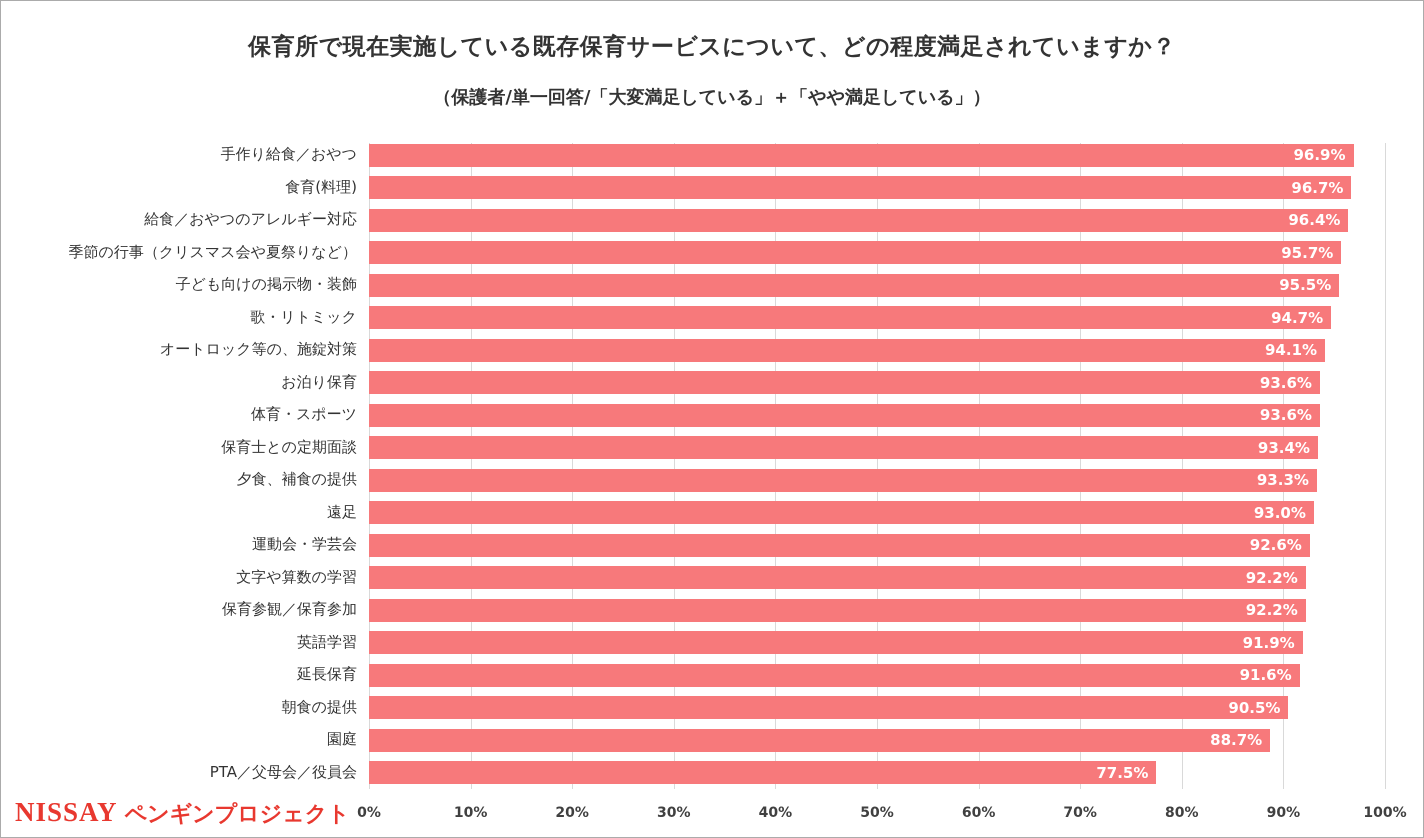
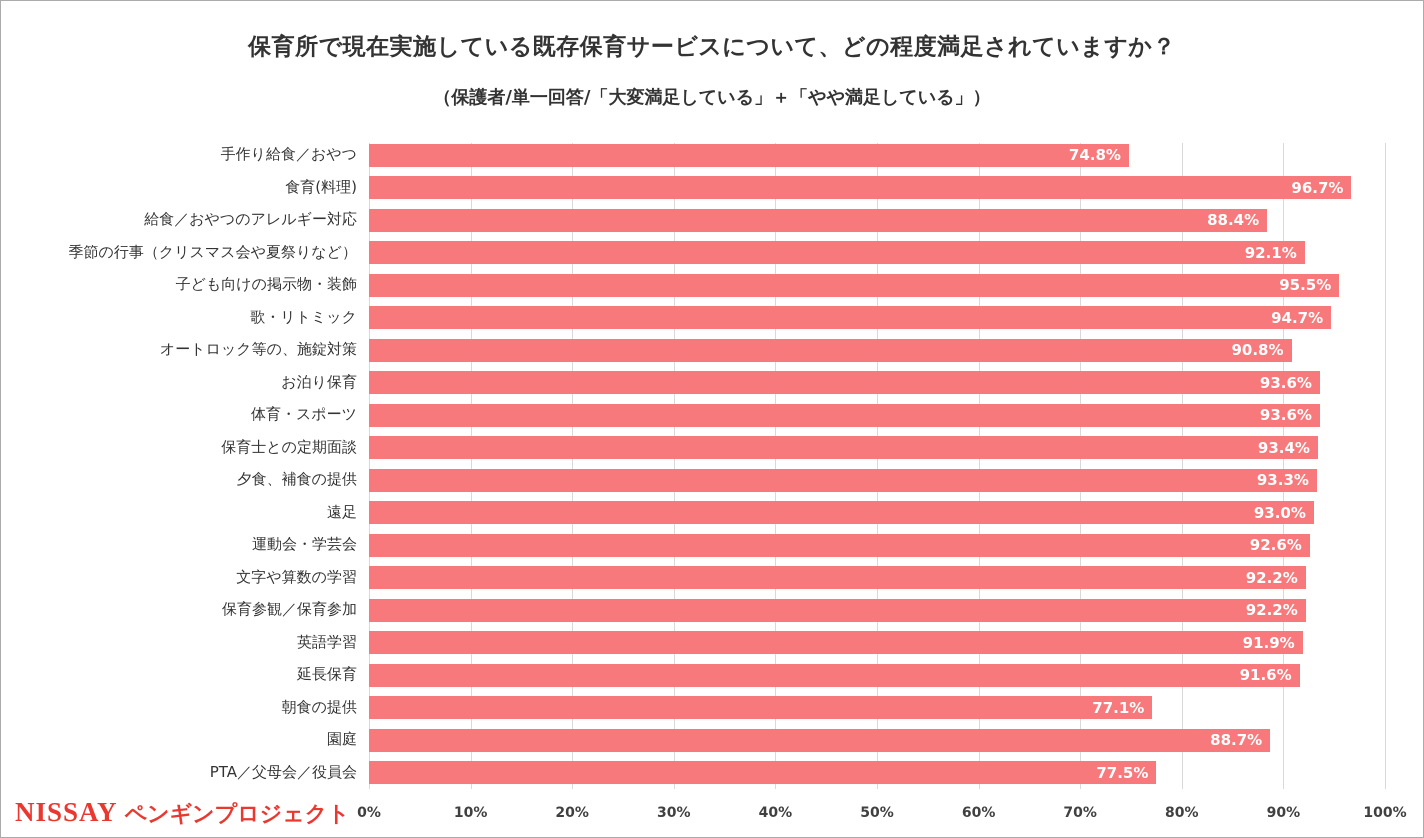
手作り給食／おやつ: 96.9% -> 74.8%
給食／おやつのアレルギー対応: 96.4% -> 88.4%
季節の行事（クリスマス会や夏祭りなど）: 95.7% -> 92.1%
オートロック等の、施錠対策: 94.1% -> 90.8%
朝食の提供: 90.5% -> 77.1%
